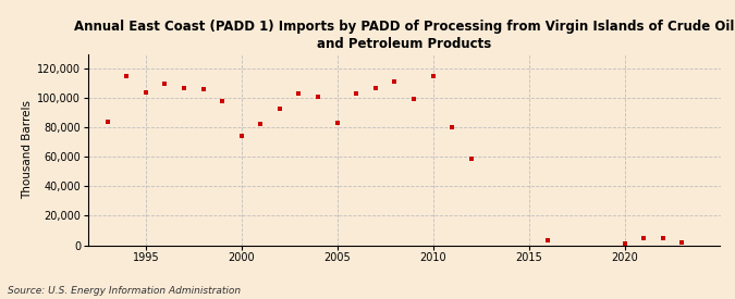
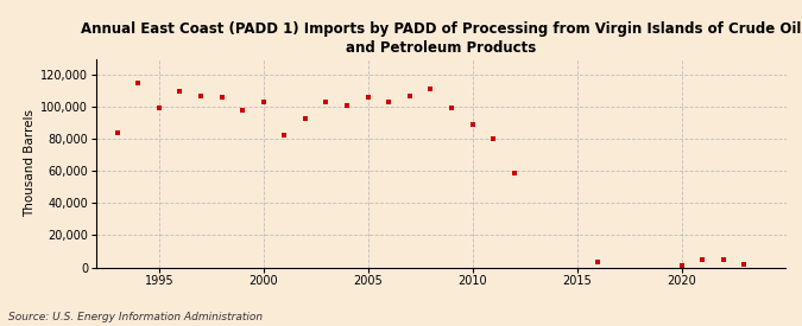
1995: 104,000 -> 99,000
2000: 74,000 -> 103,000
2005: 83,000 -> 106,000
2010: 115,000 -> 89,000
